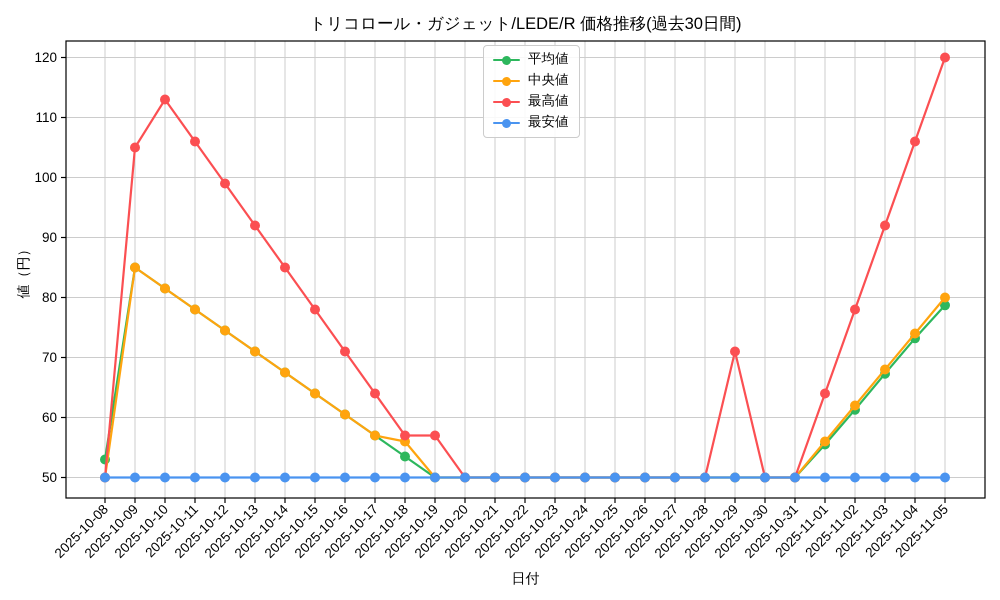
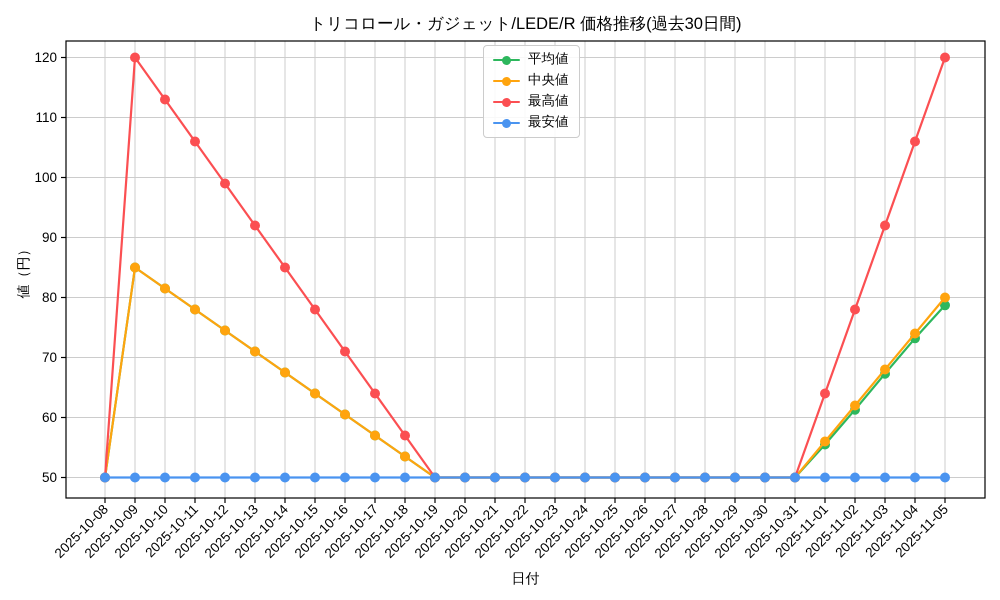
平均値/2025-10-08: 53 -> 50
最高値/2025-10-09: 105 -> 120
中央値/2025-10-18: 56 -> 54
最高値/2025-10-19: 57 -> 50
最高値/2025-10-29: 71 -> 50
